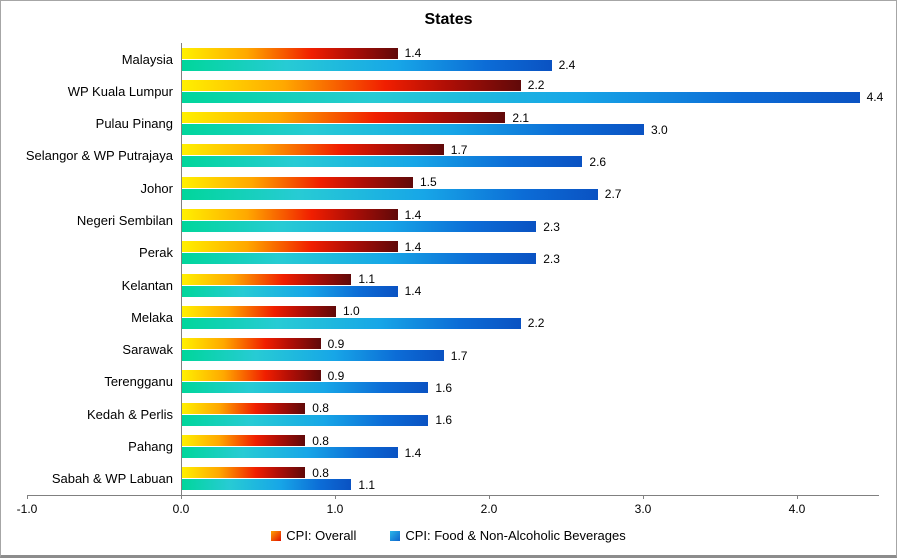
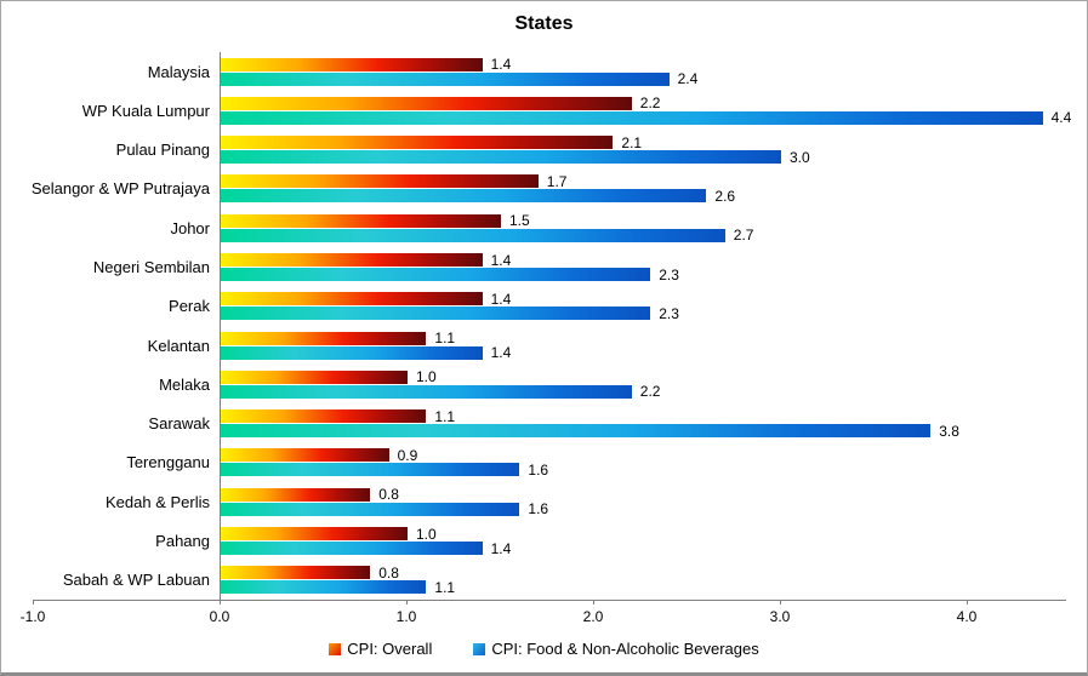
CPI: Overall/Sarawak: 0.9 -> 1.1
CPI: Food & Non-Alcoholic Beverages/Sarawak: 1.7 -> 3.8
CPI: Overall/Pahang: 0.8 -> 1.0
